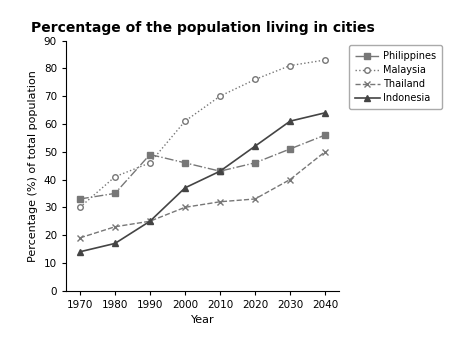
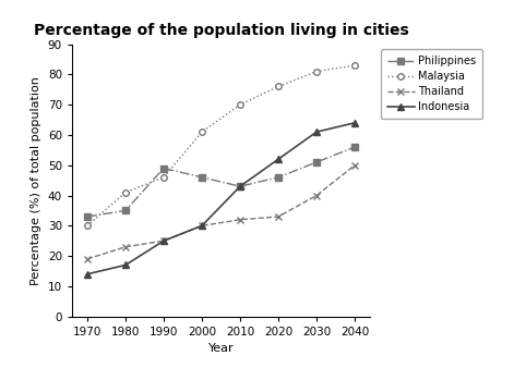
Indonesia/2000: 37 -> 30
